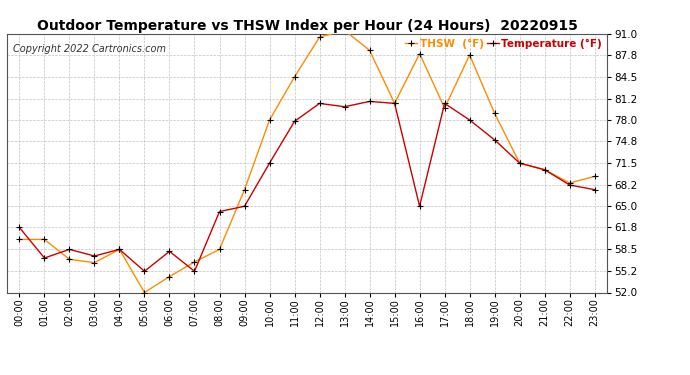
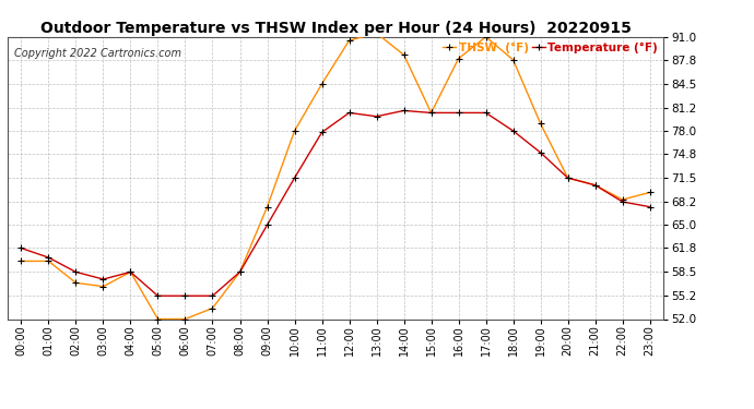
Temperature (°F)/01:00: 57.2 -> 60.5
Temperature (°F)/06:00: 58.2 -> 55.2
THSW (°F)/06:00: 54.4 -> 52.0
THSW (°F)/07:00: 56.6 -> 53.5
Temperature (°F)/08:00: 64.2 -> 58.5
Temperature (°F)/16:00: 65.0 -> 80.5
THSW (°F)/17:00: 79.8 -> 91.0
